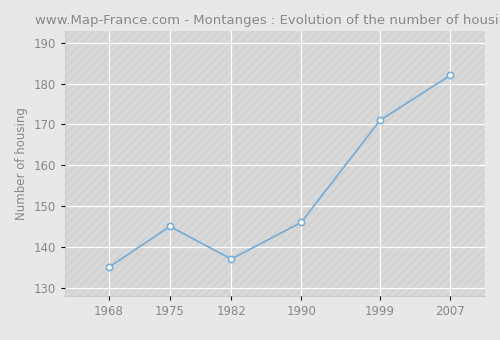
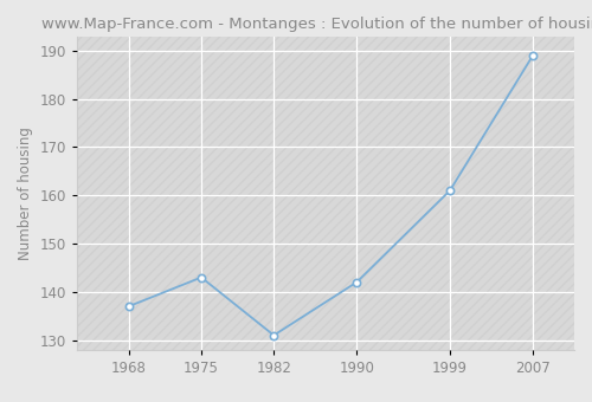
1968: 135 -> 137
1975: 145 -> 143
1982: 137 -> 131
1990: 146 -> 142
1999: 171 -> 161
2007: 182 -> 189
